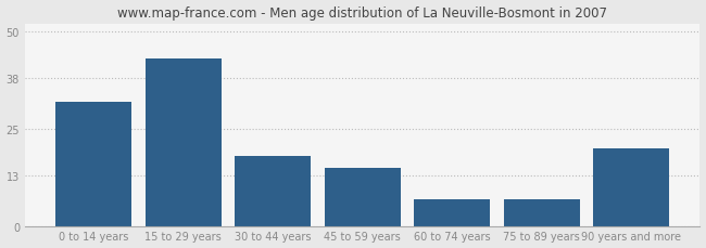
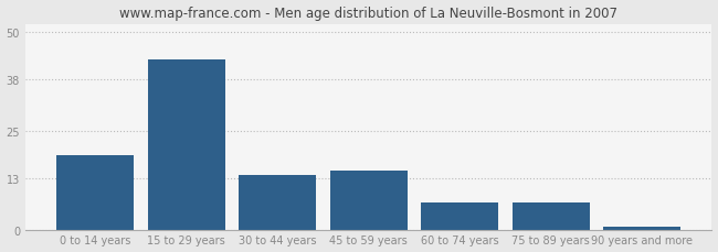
0 to 14 years: 32 -> 19
30 to 44 years: 18 -> 14
90 years and more: 20 -> 1
